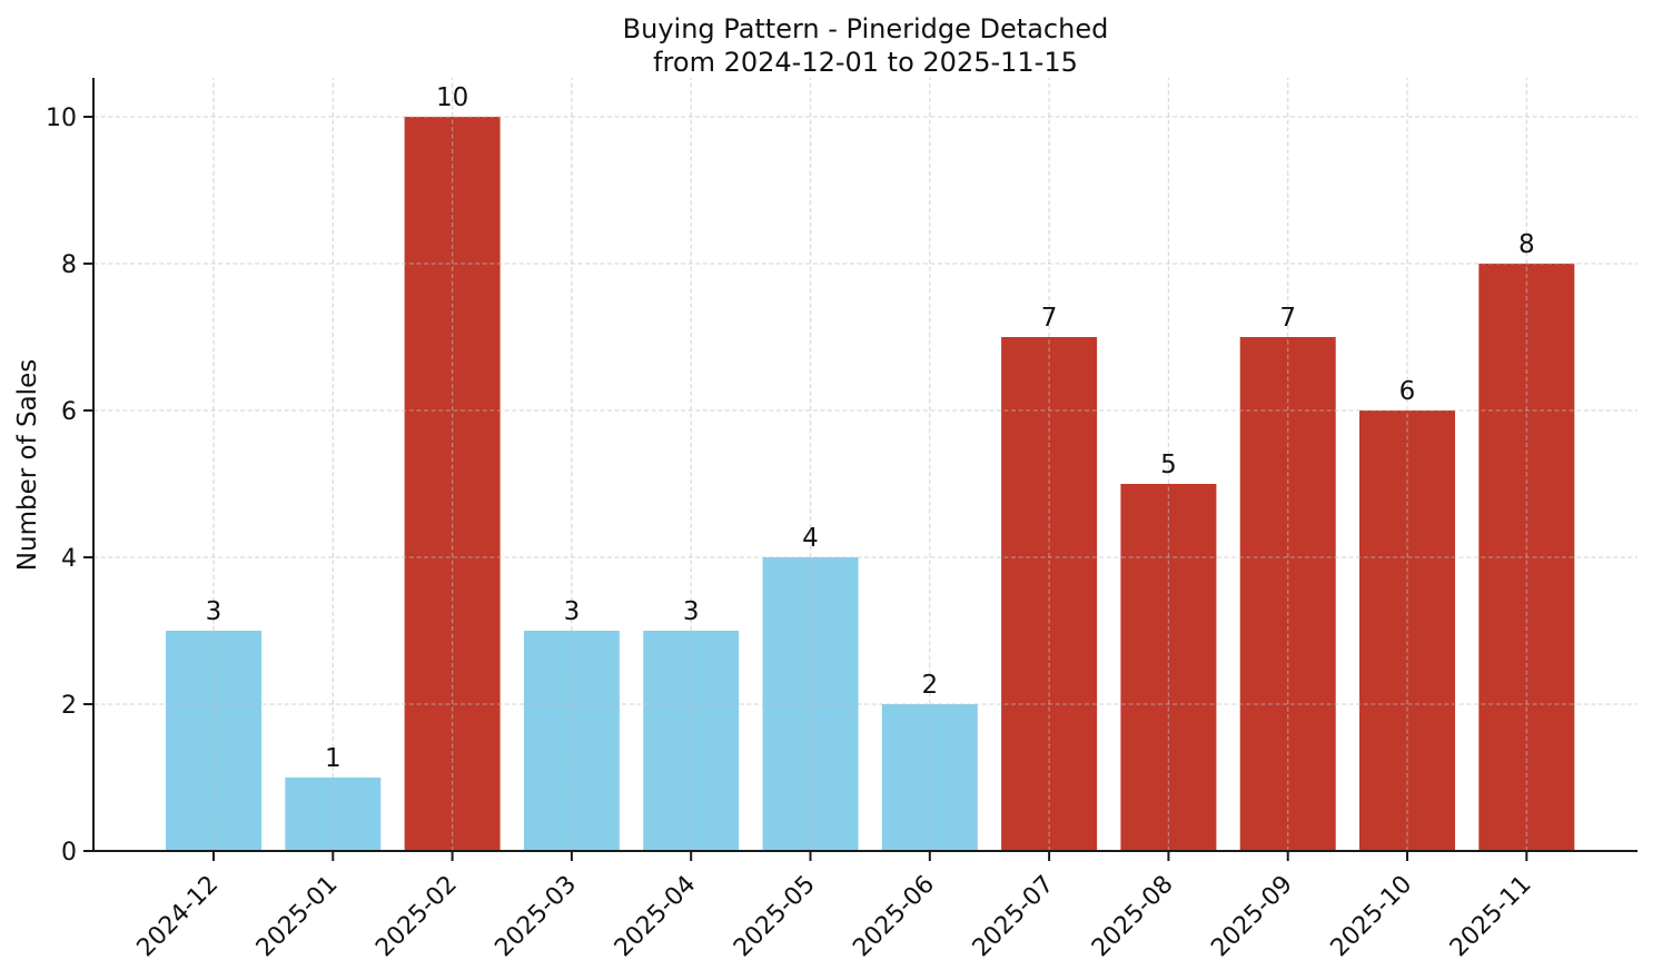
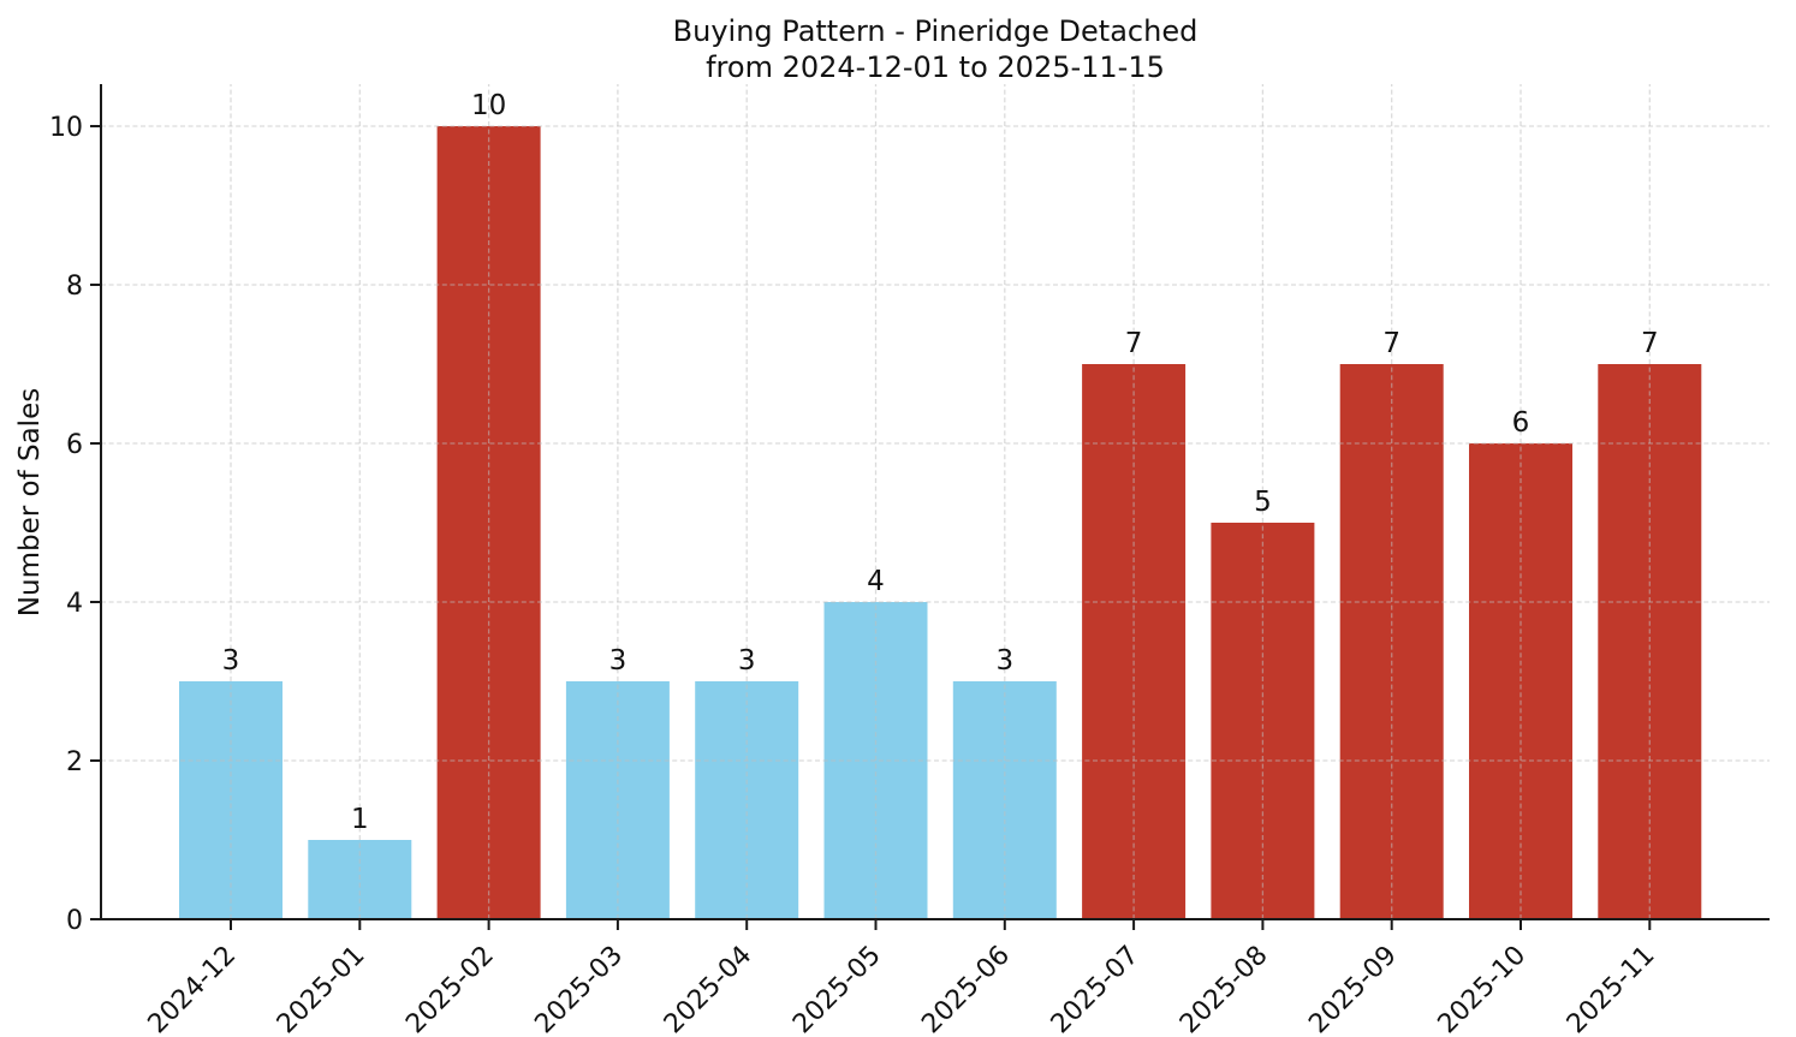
2025-06: 2 -> 3
2025-11: 8 -> 7
